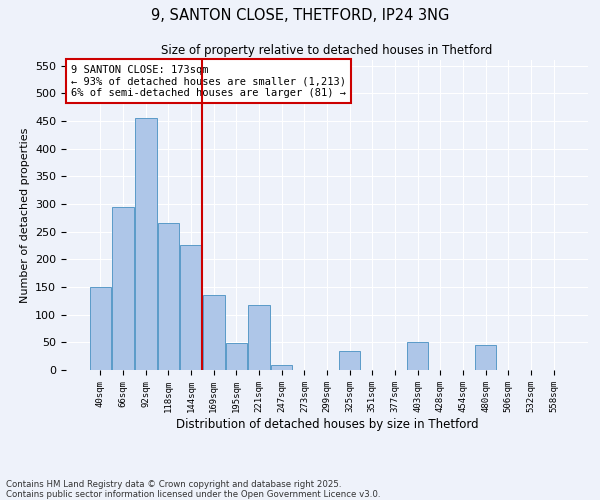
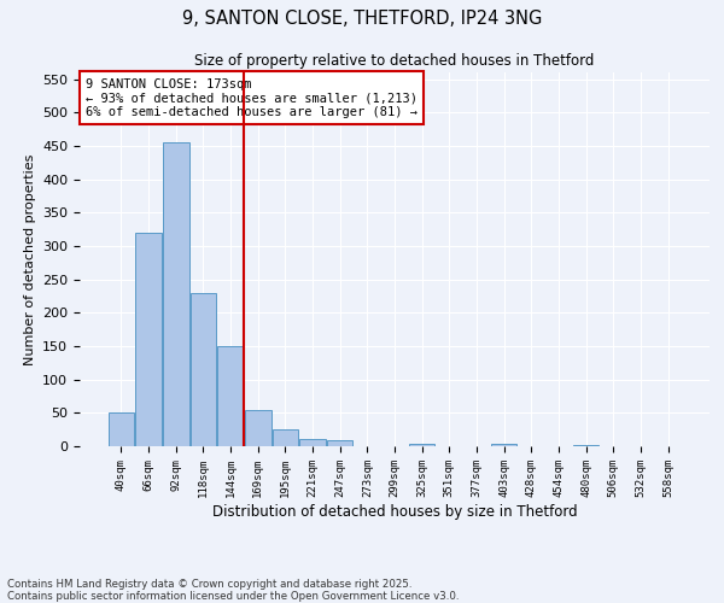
40sqm: 150 -> 50
66sqm: 294 -> 320
118sqm: 266 -> 230
144sqm: 226 -> 150
169sqm: 136 -> 55
195sqm: 48 -> 25
221sqm: 118 -> 10
325sqm: 34 -> 4
403sqm: 50 -> 4
480sqm: 46 -> 2
